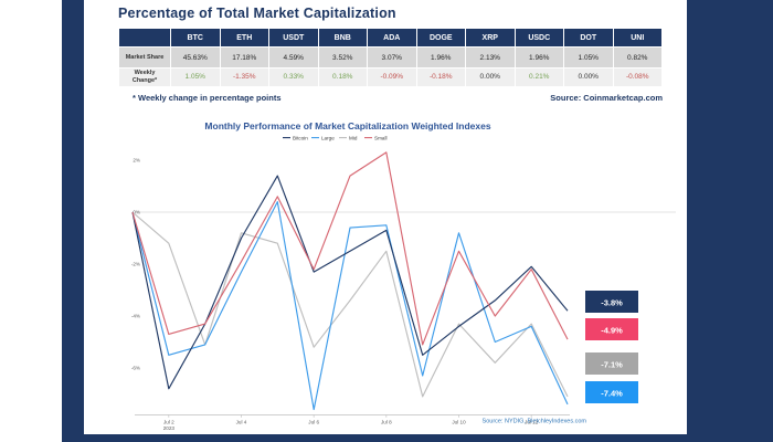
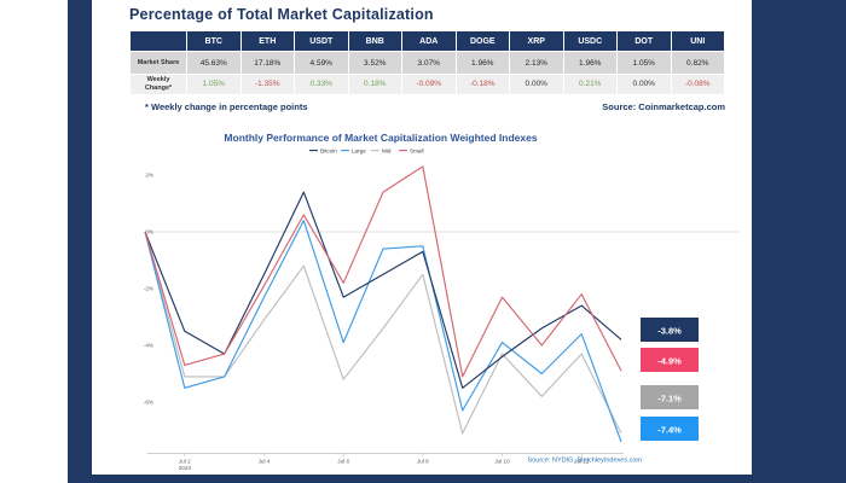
Bitcoin/Jul 2: -6.8% -> -3.5%
Mid/Jul 2: -1.2% -> -5.1%
Bitcoin/Jul 4: -1.0% -> -1.5%
Mid/Jul 4: -0.8% -> -3.1%
Large/Jul 6: -7.6% -> -3.9%
Small/Jul 6: -2.2% -> -1.8%
Large/Jul 10: -0.8% -> -3.9%
Small/Jul 10: -1.5% -> -2.3%
Bitcoin/Jul 12: -2.1% -> -2.6%
Large/Jul 12: -4.4% -> -3.6%
